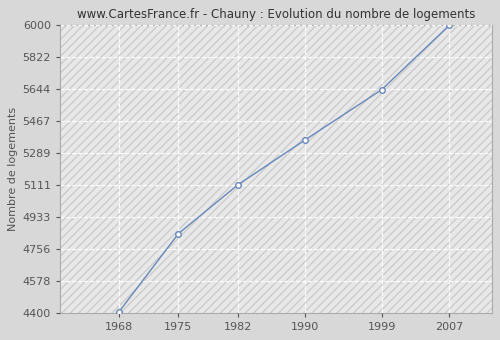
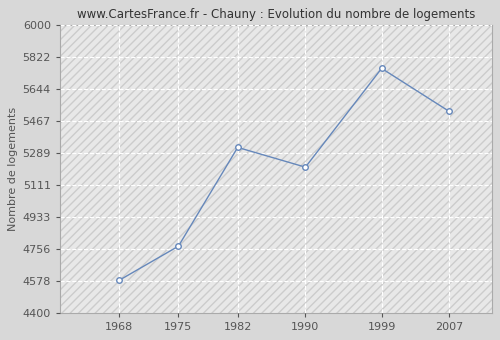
1968: 4410 -> 4580
1975: 4840 -> 4770
1982: 5110 -> 5320
1990: 5360 -> 5210
1999: 5640 -> 5760
2007: 6000 -> 5520
